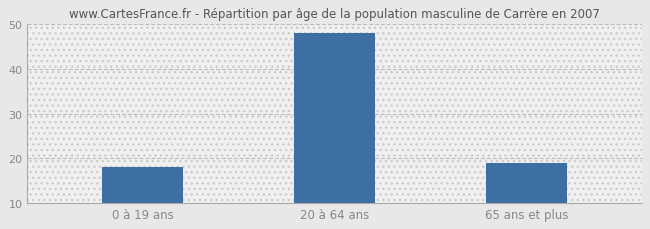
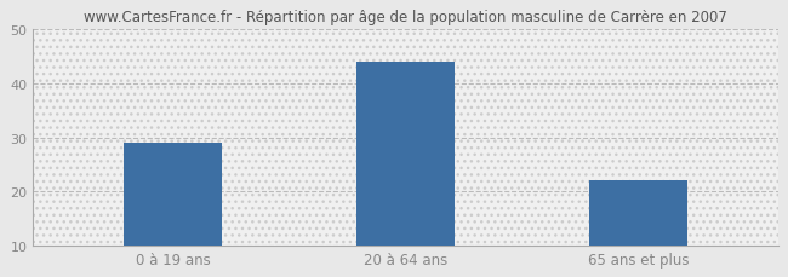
0 à 19 ans: 18 -> 29
20 à 64 ans: 48 -> 44
65 ans et plus: 19 -> 22
